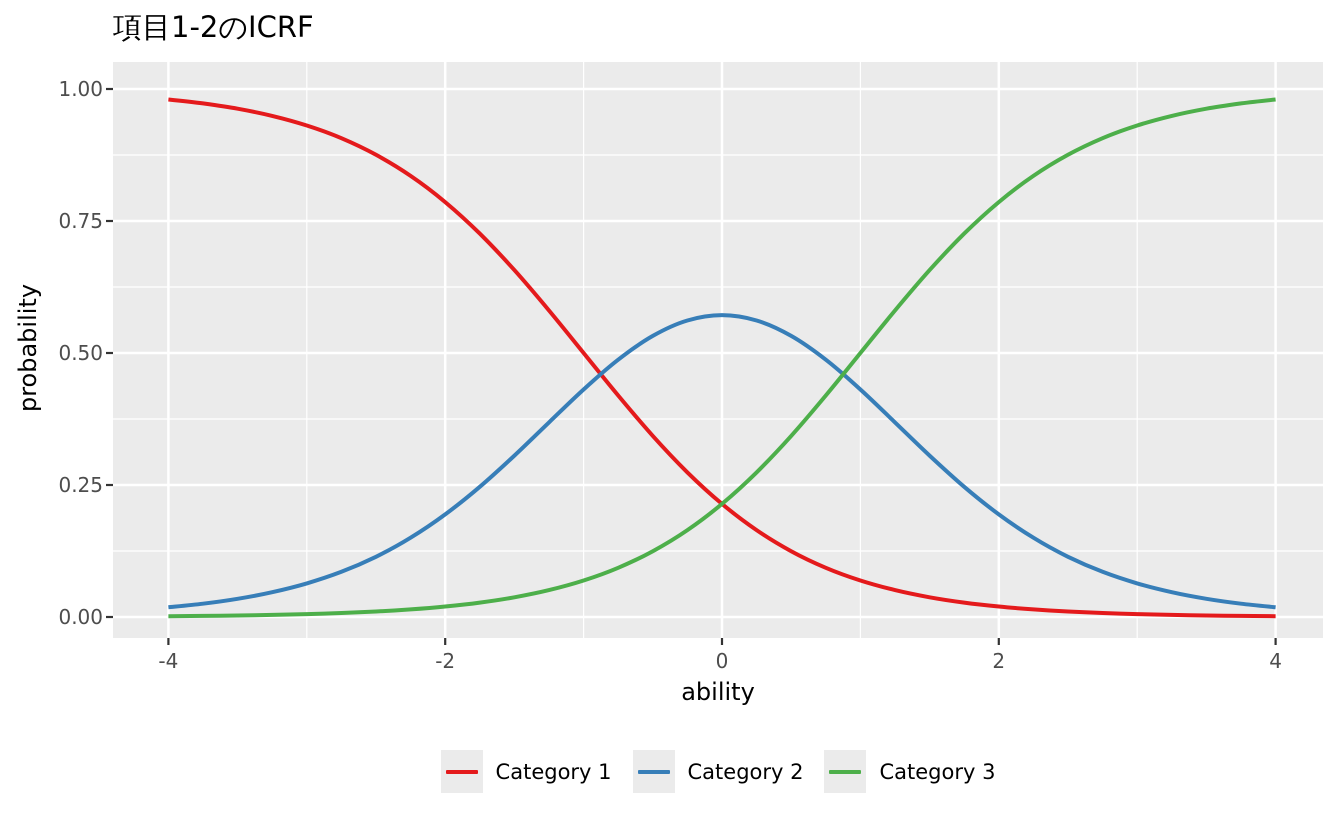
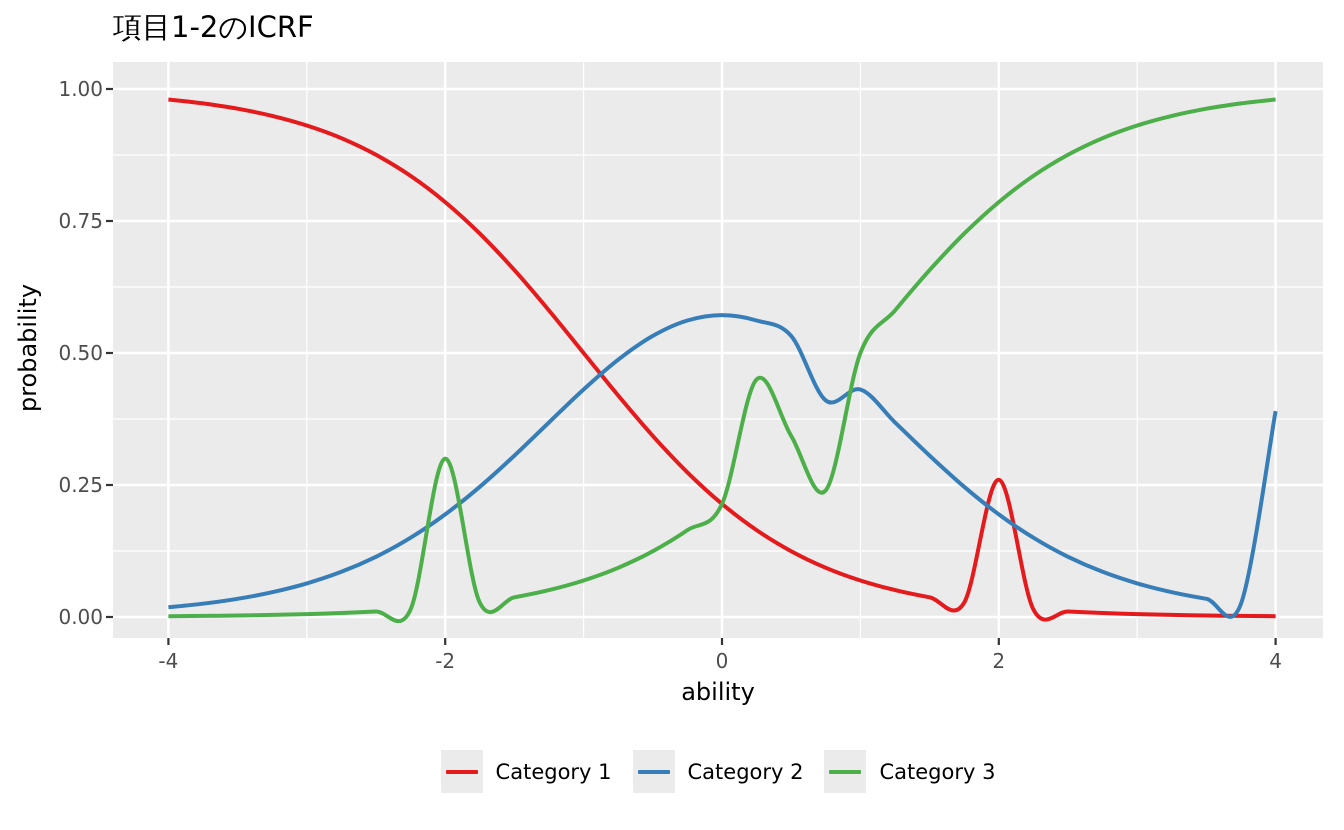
Category 3/-2: 0.02 -> 0.30
Category 3/0.25: 0.27 -> 0.45
Category 2/0.75: 0.49 -> 0.41
Category 3/0.75: 0.42 -> 0.24
Category 1/2: 0.02 -> 0.26
Category 2/4: 0.02 -> 0.39
